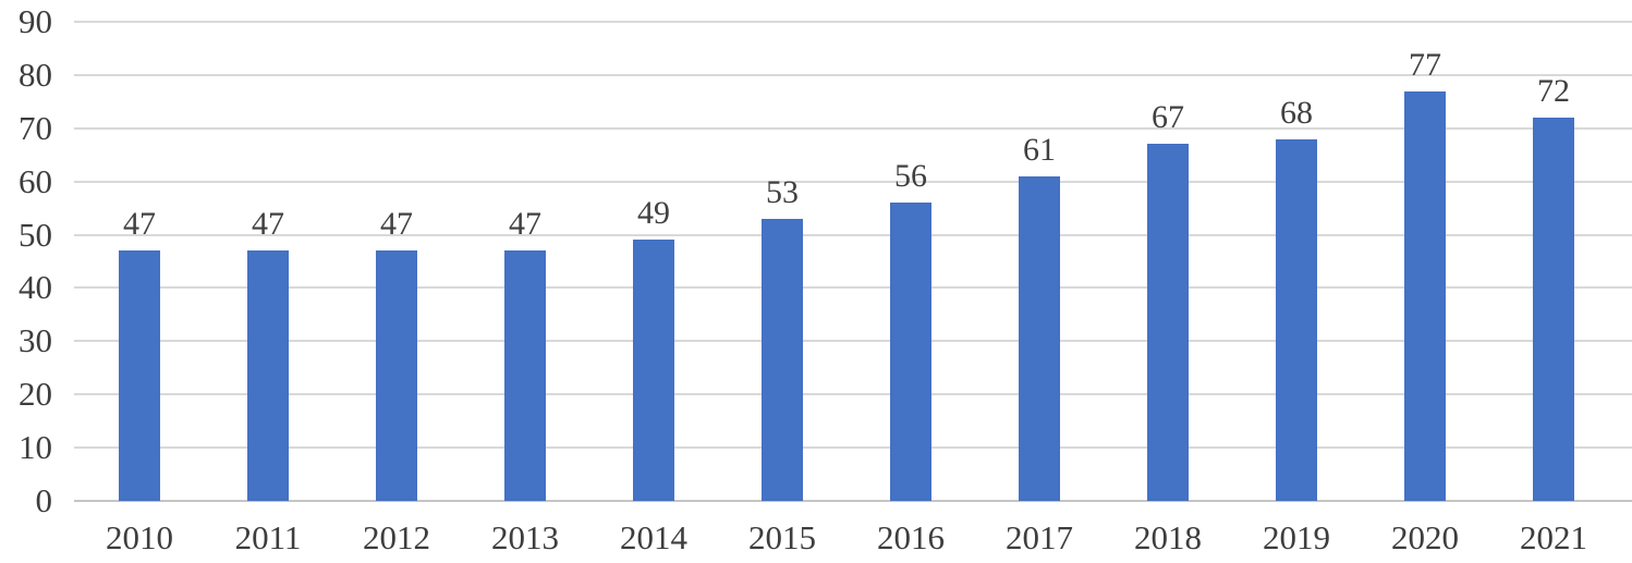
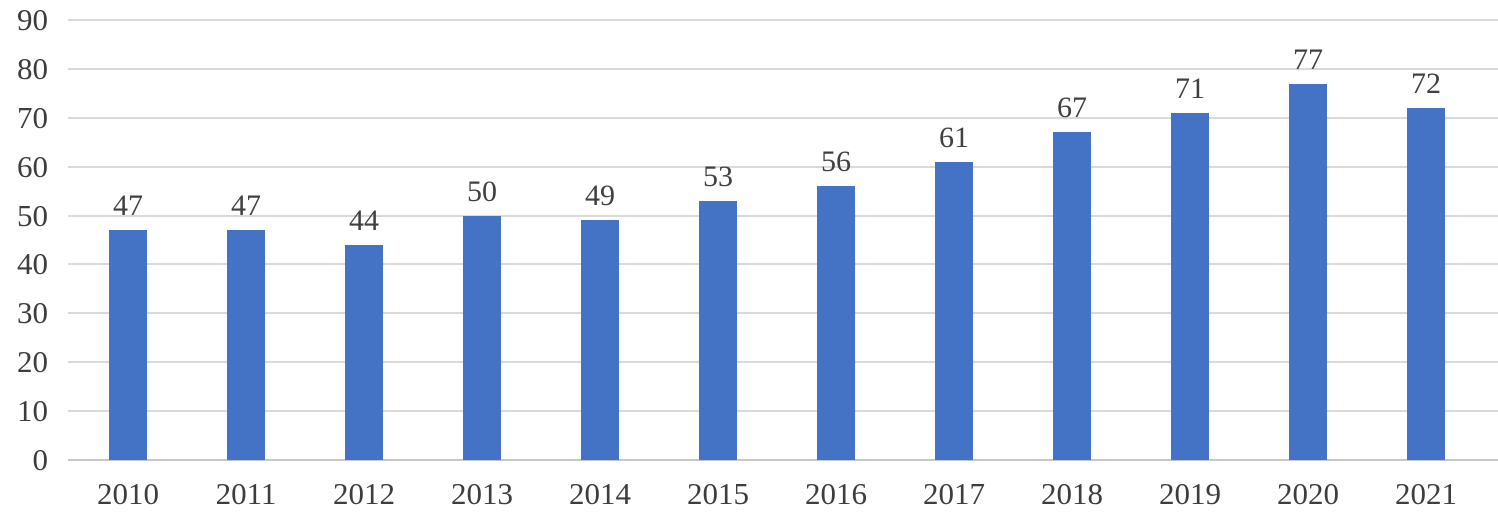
2012: 47 -> 44
2013: 47 -> 50
2019: 68 -> 71
